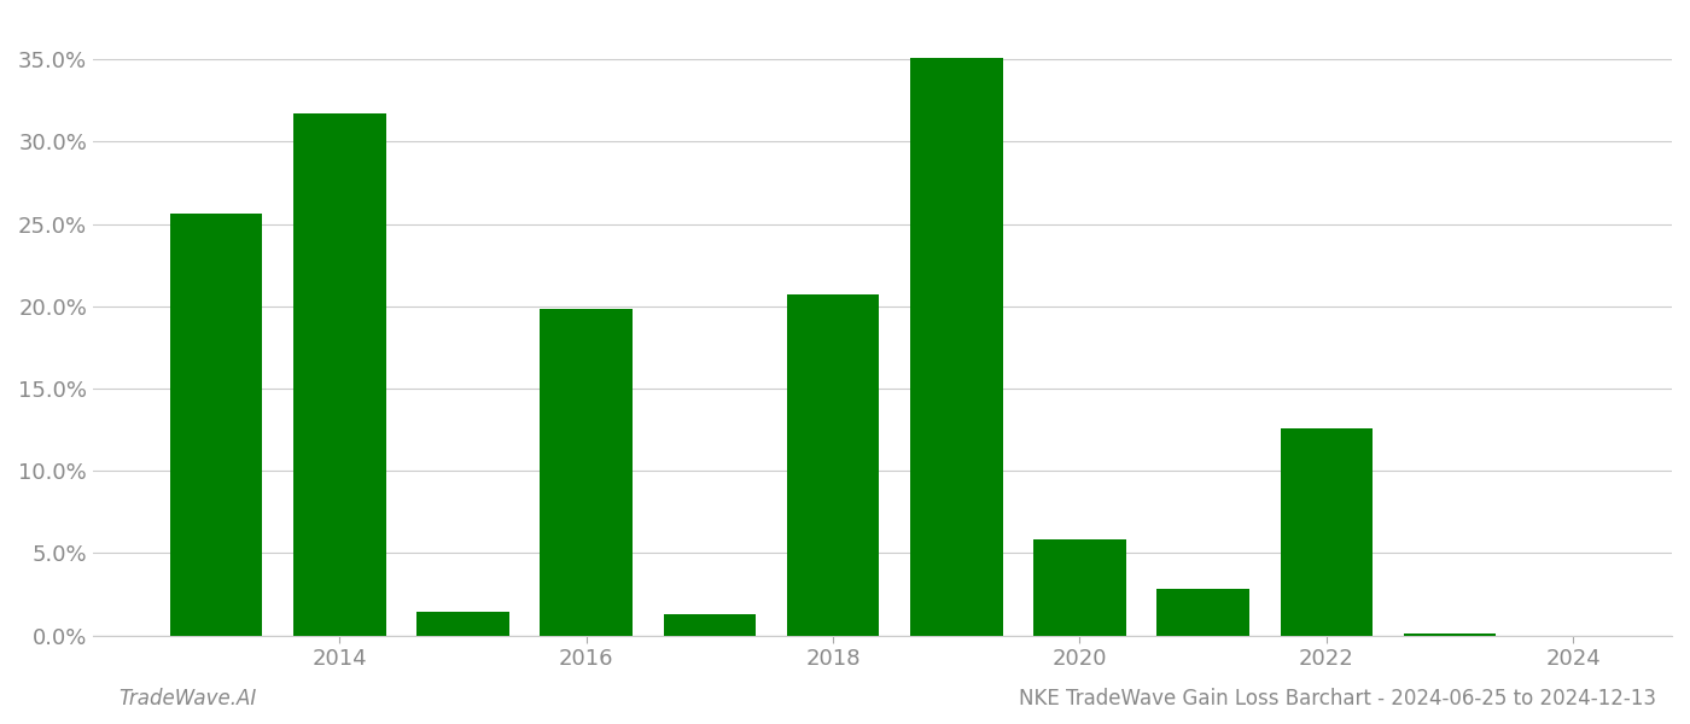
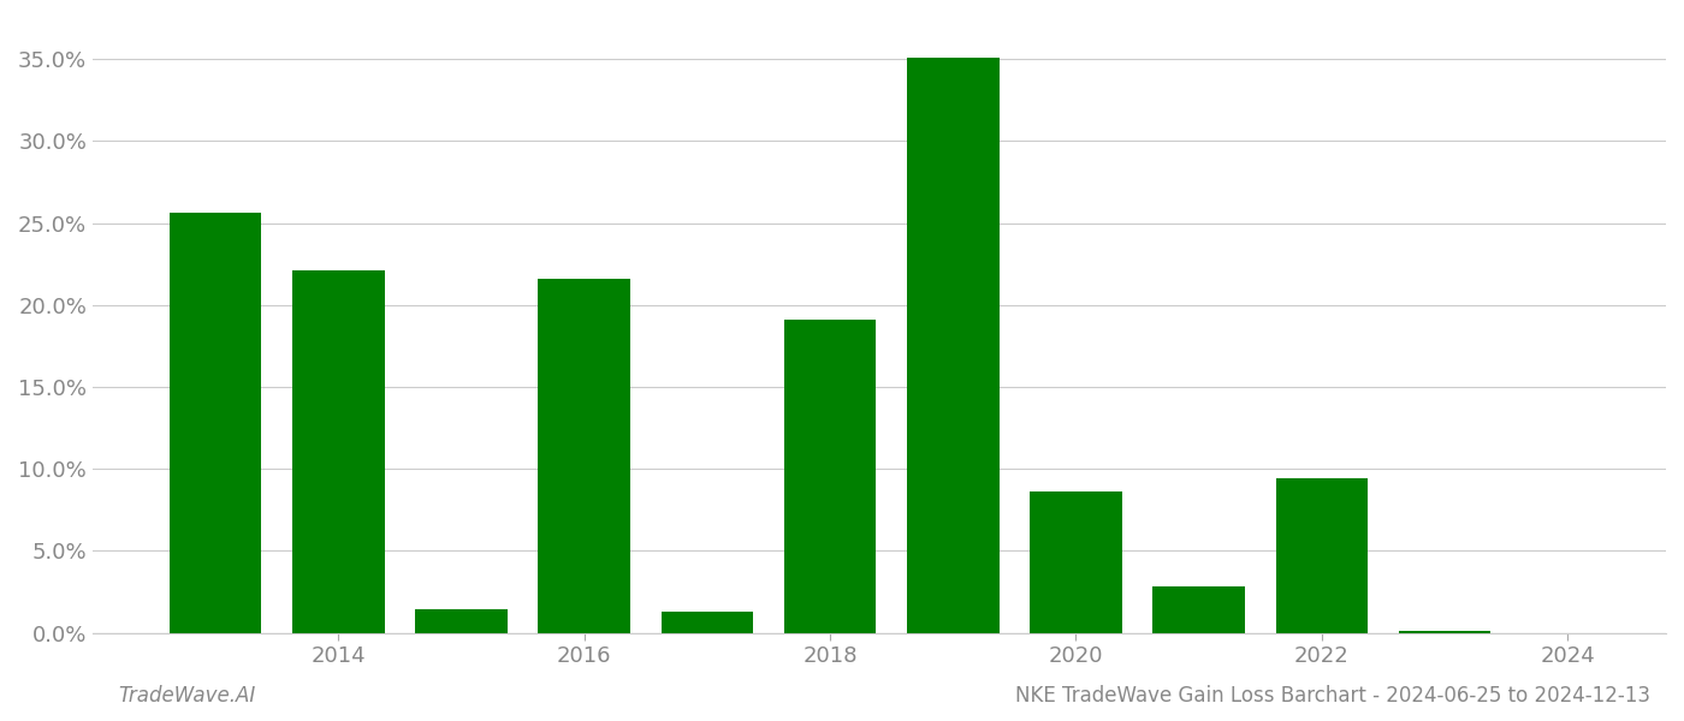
2014: 31.7% -> 22.1%
2016: 19.8% -> 21.6%
2018: 20.7% -> 19.1%
2020: 5.8% -> 8.6%
2022: 12.6% -> 9.4%
